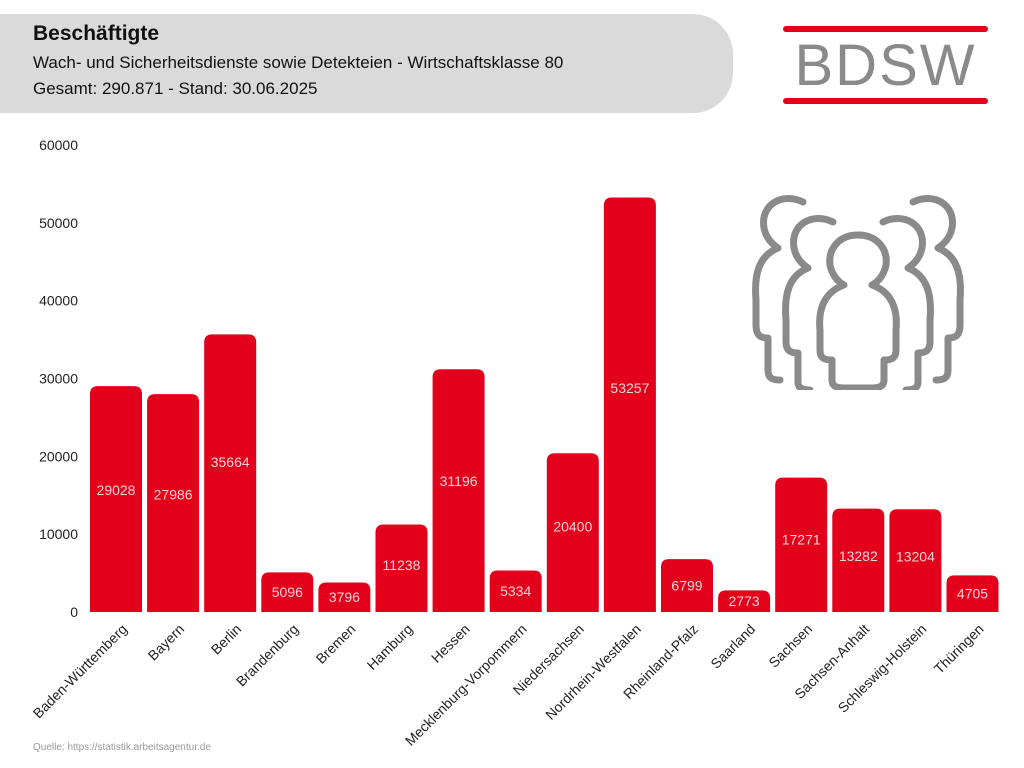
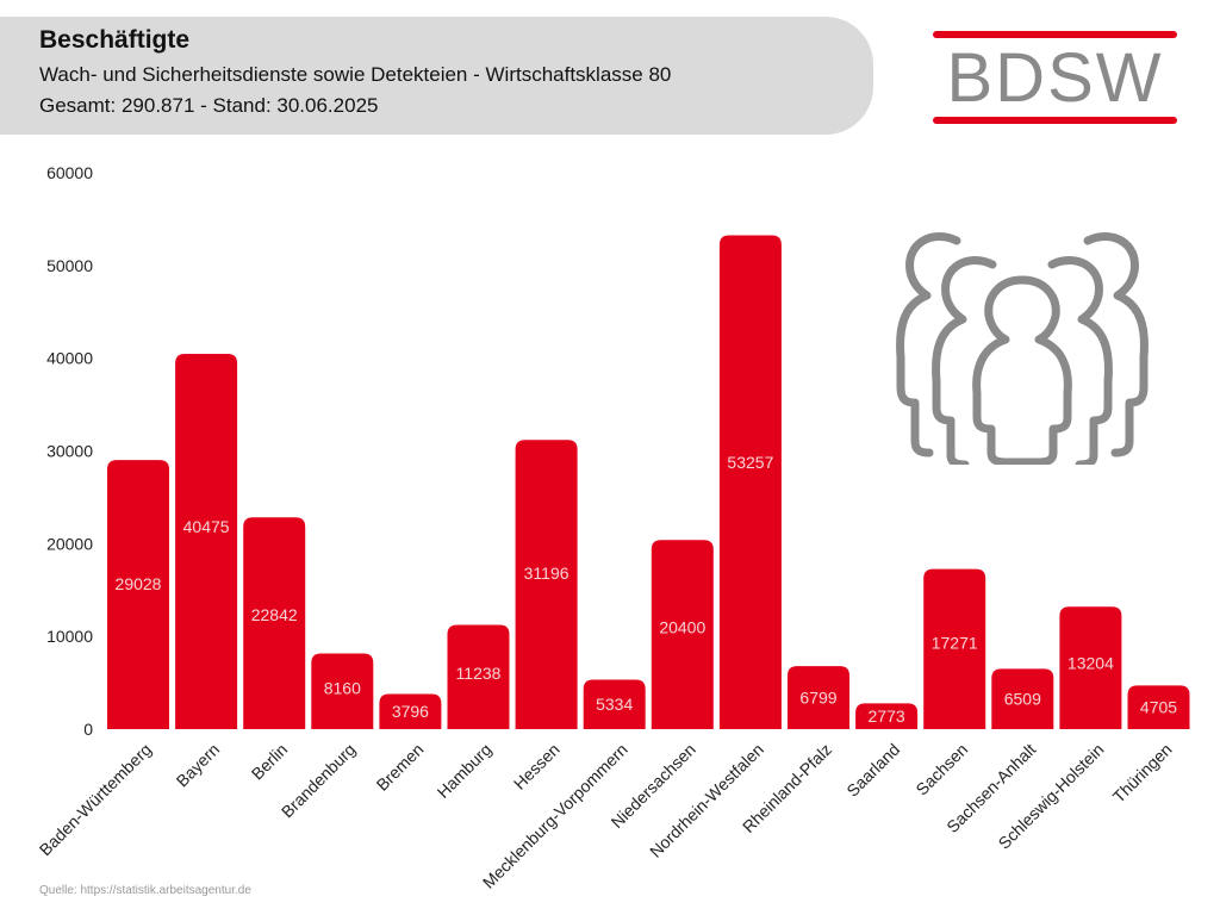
Bayern: 27986 -> 40475
Berlin: 35664 -> 22842
Brandenburg: 5096 -> 8160
Sachsen-Anhalt: 13282 -> 6509
